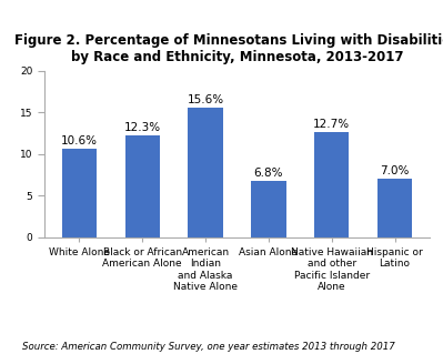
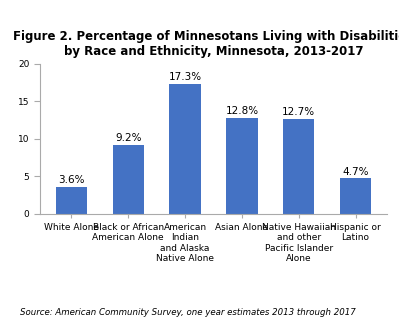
White Alone: 10.6% -> 3.6%
Black or African American Alone: 12.3% -> 9.2%
American Indian and Alaska Native Alone: 15.6% -> 17.3%
Asian Alone: 6.8% -> 12.8%
Hispanic or Latino: 7.0% -> 4.7%
